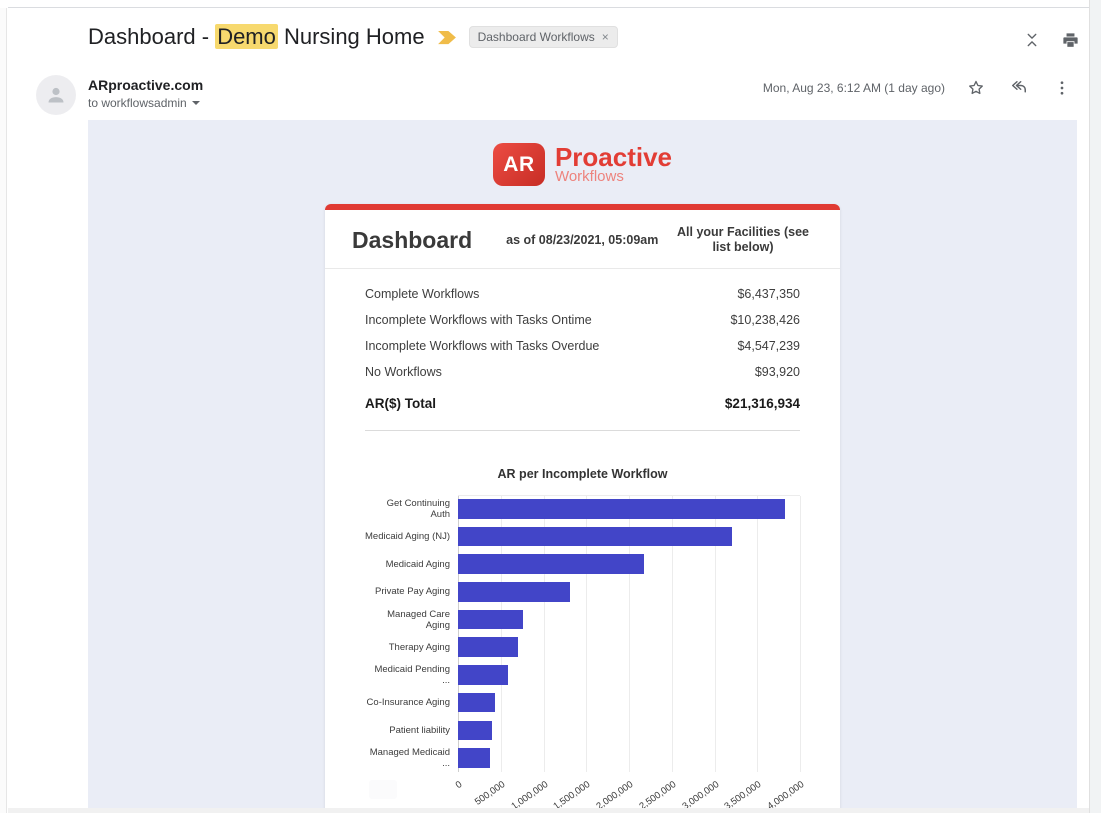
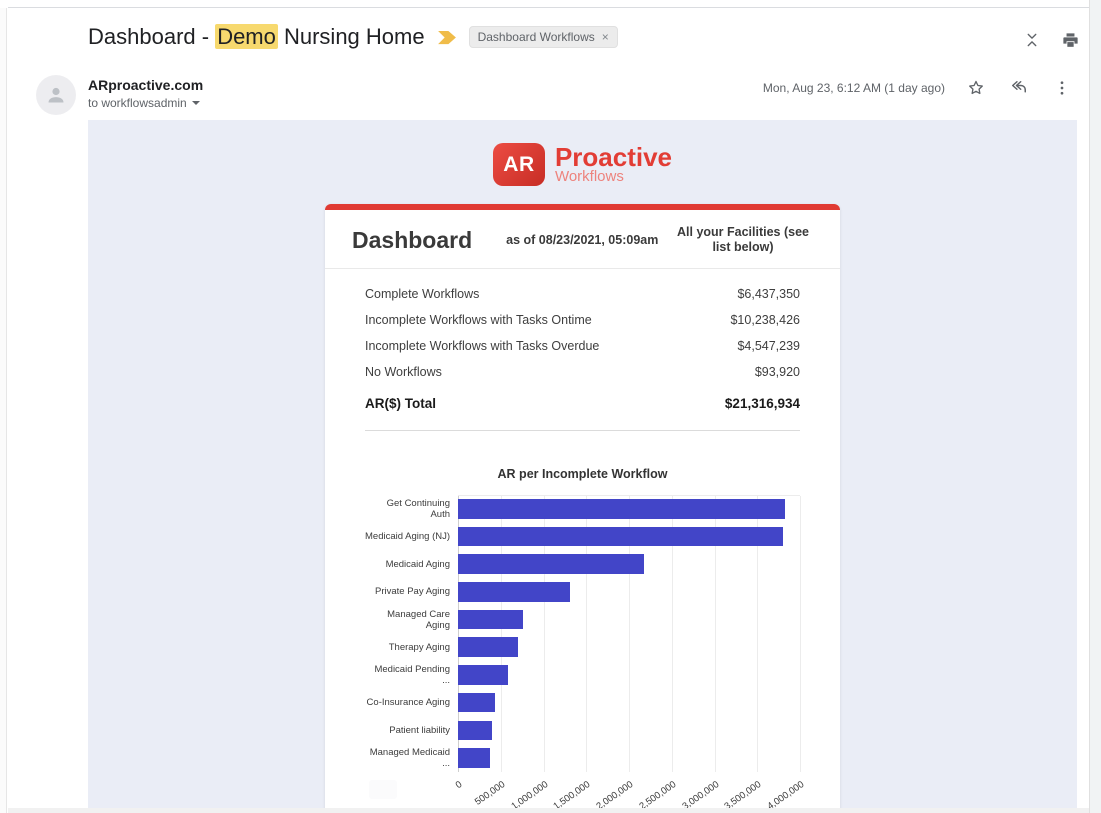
Medicaid Aging (NJ): 3200000 -> 3800000
